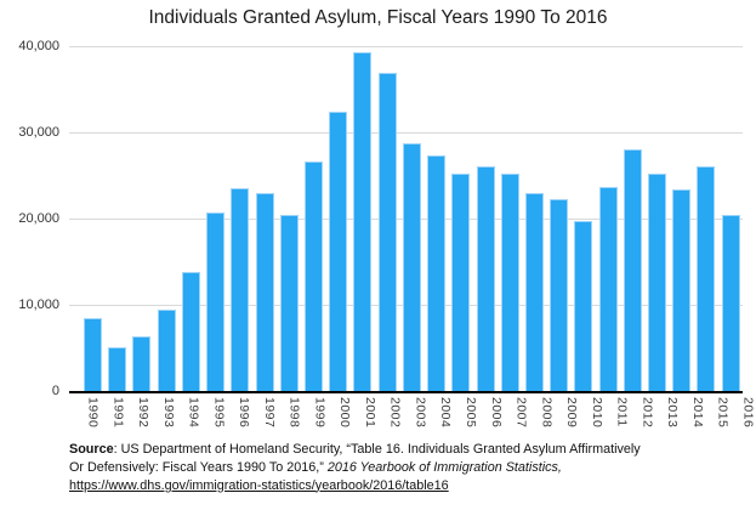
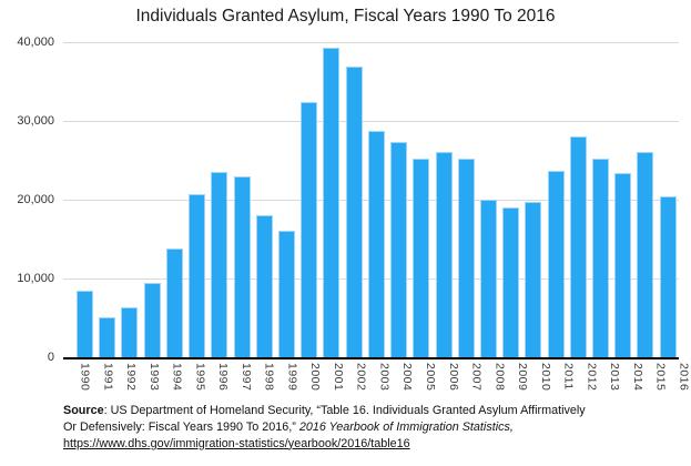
1998: 20000 -> 18000
1999: 27000 -> 16000
2008: 23000 -> 20000
2009: 22000 -> 19000
